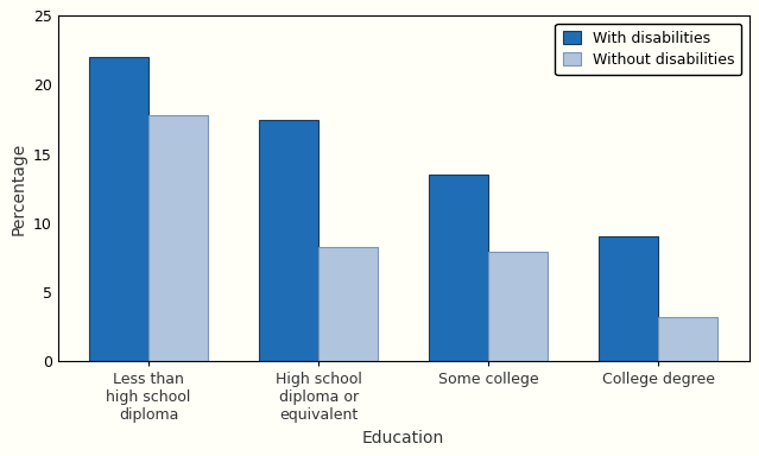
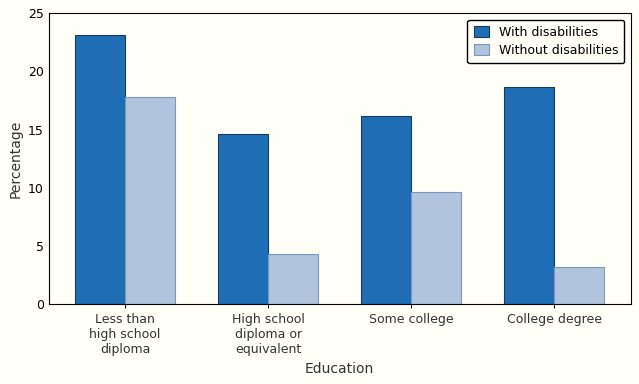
With disabilities/Less than high school diploma: 22.0 -> 23.1
With disabilities/High school diploma or equivalent: 17.5 -> 14.6
Without disabilities/High school diploma or equivalent: 8.3 -> 4.3
With disabilities/Some college: 13.5 -> 16.2
Without disabilities/Some college: 7.9 -> 9.6
With disabilities/College degree: 9.0 -> 18.7
